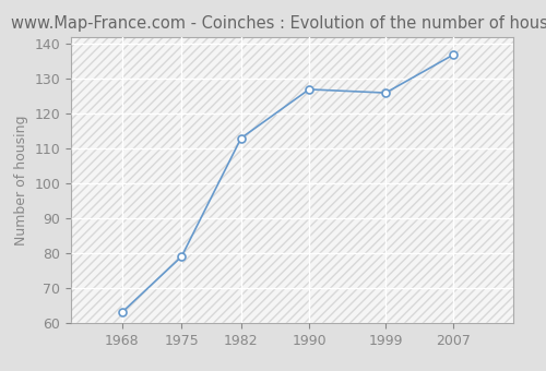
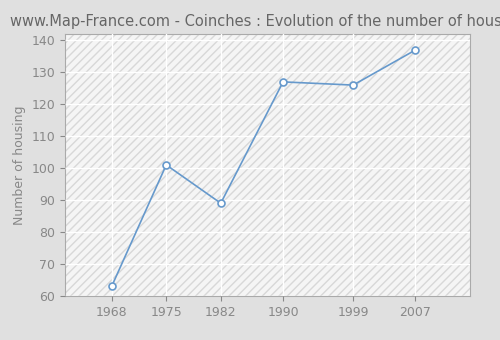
1975: 79 -> 101
1982: 113 -> 89
